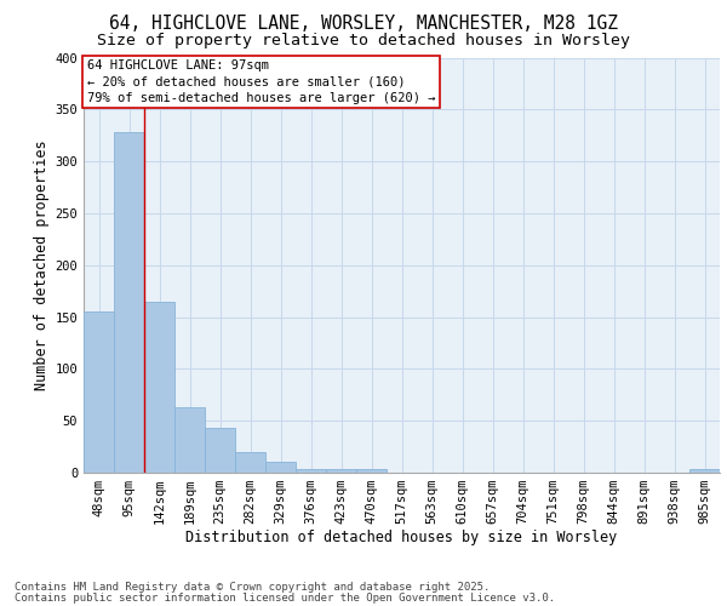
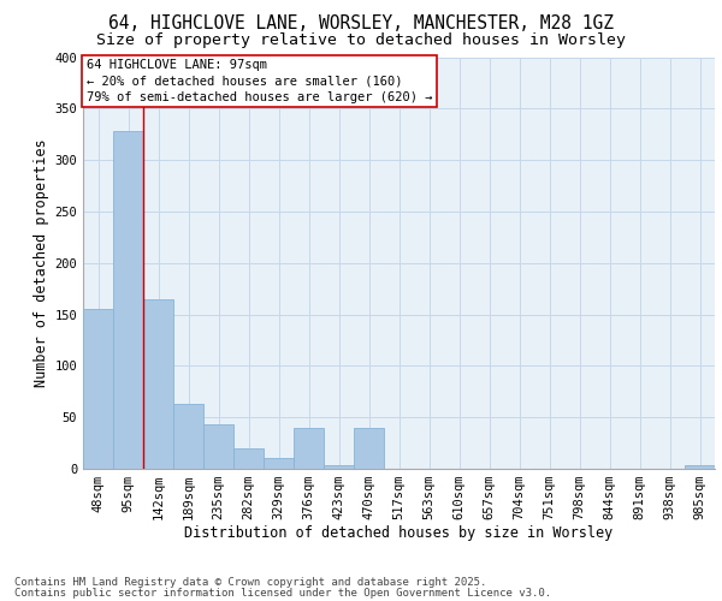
376sqm: 4 -> 40
470sqm: 4 -> 40
